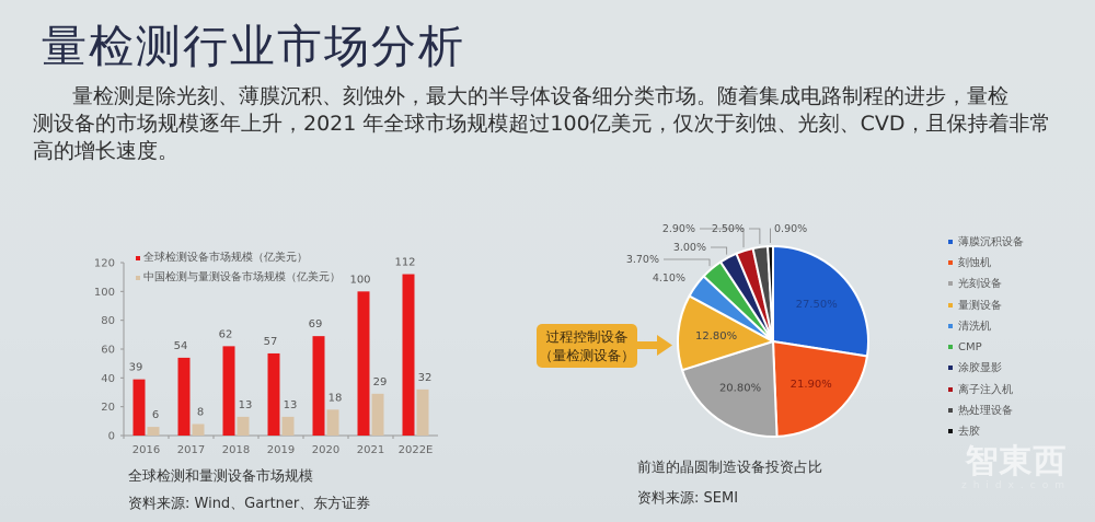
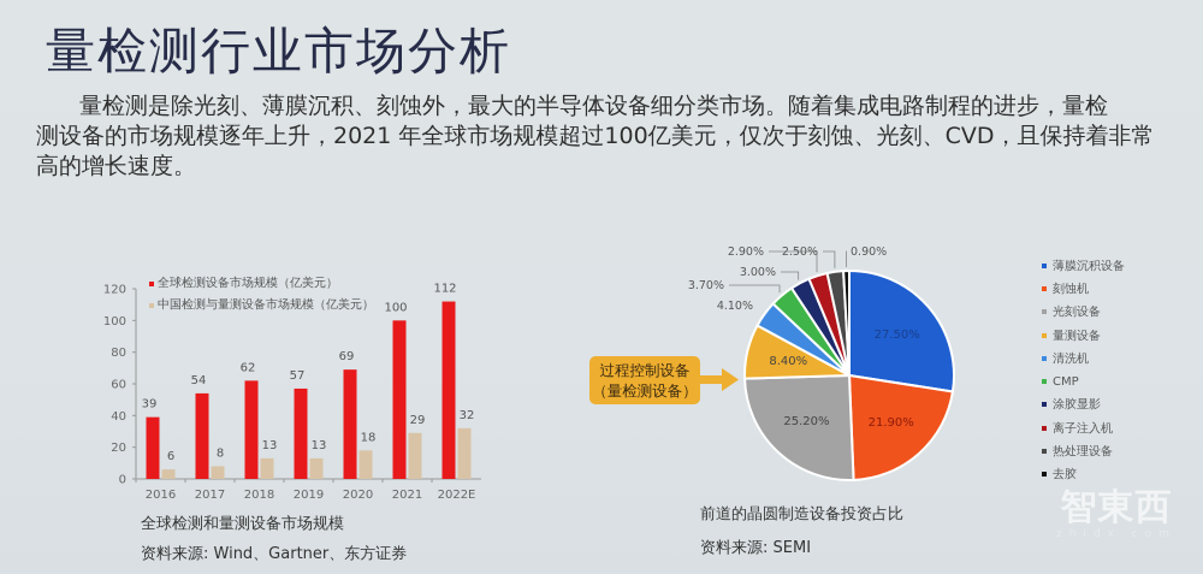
前道的晶圆制造设备投资占比/光刻设备: 20.80% -> 25.20%
前道的晶圆制造设备投资占比/量测设备: 12.80% -> 8.40%
